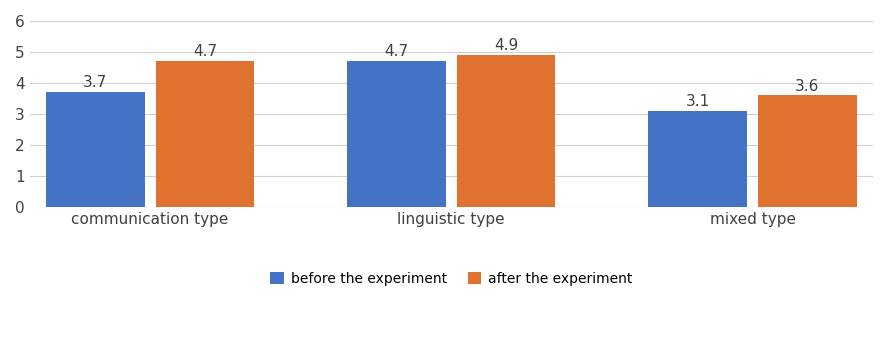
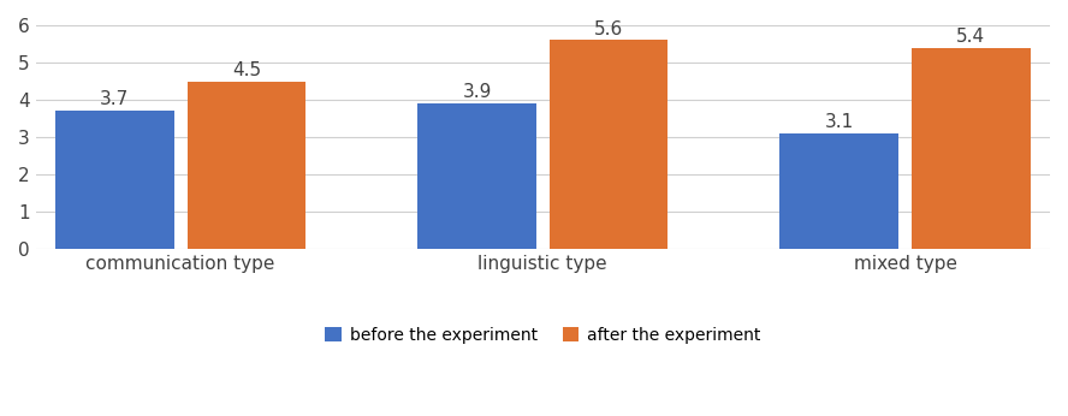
after the experiment/communication type: 4.7 -> 4.5
before the experiment/linguistic type: 4.7 -> 3.9
after the experiment/linguistic type: 4.9 -> 5.6
after the experiment/mixed type: 3.6 -> 5.4
